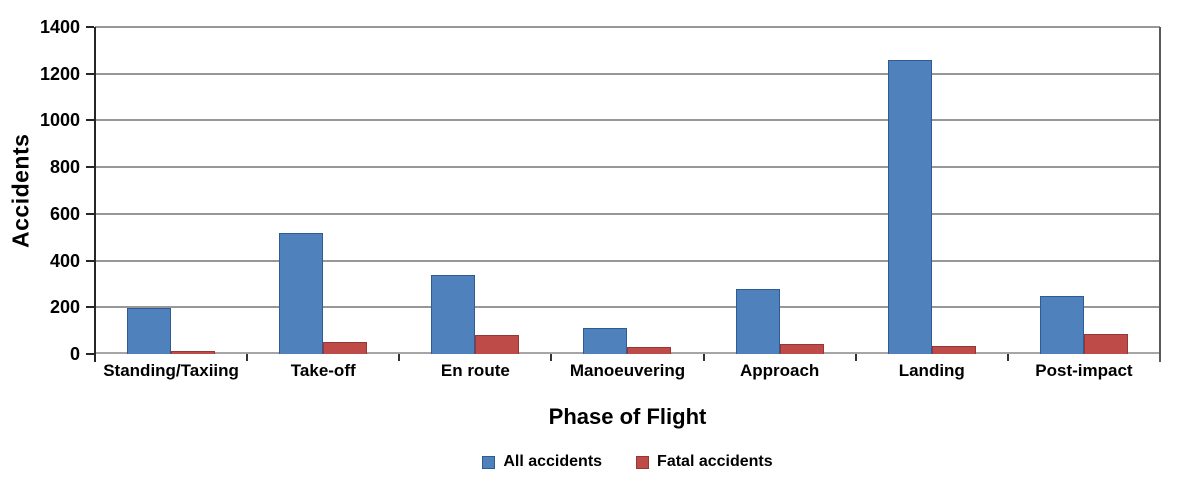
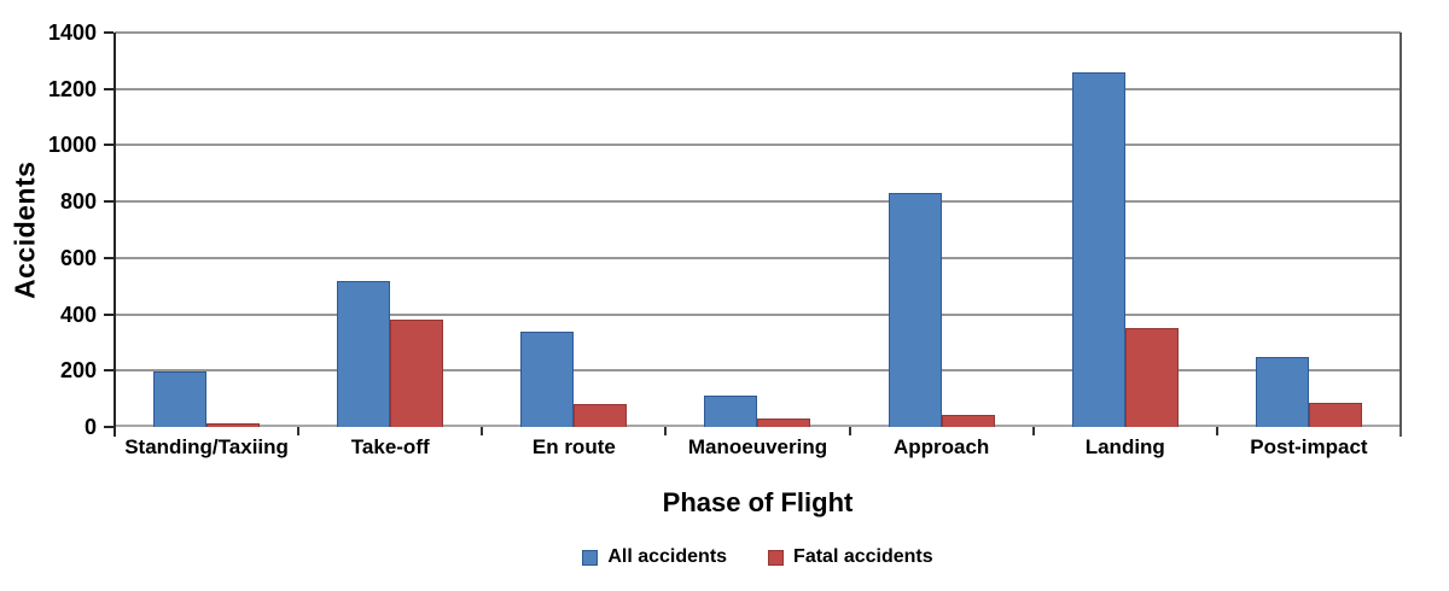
Fatal accidents/Take-off: 50 -> 380
All accidents/Approach: 280 -> 830
Fatal accidents/Landing: 40 -> 350
